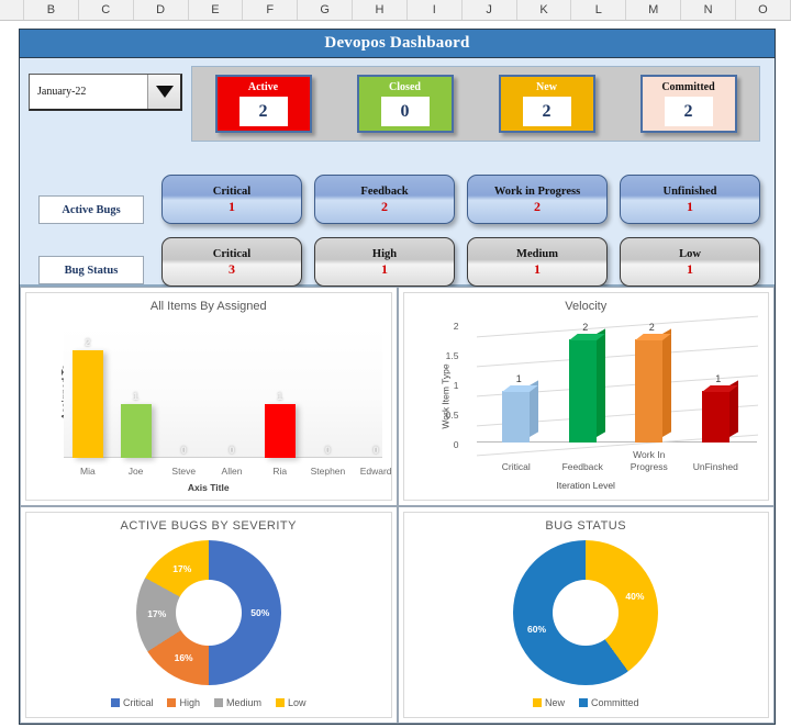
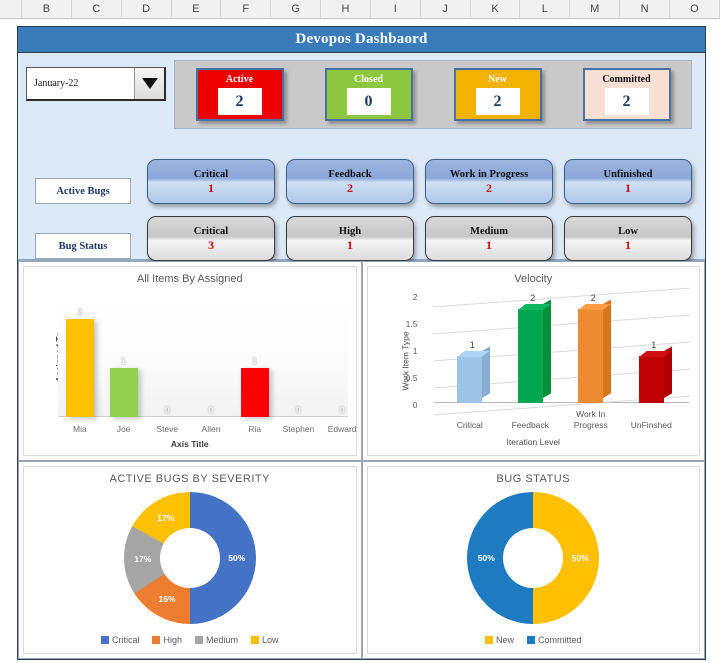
BUG STATUS/New: 40% -> 50%
BUG STATUS/Committed: 60% -> 50%
